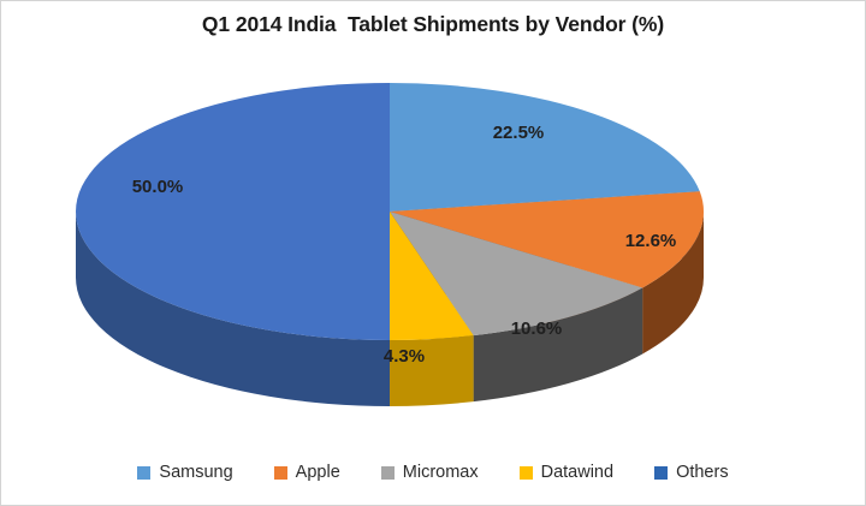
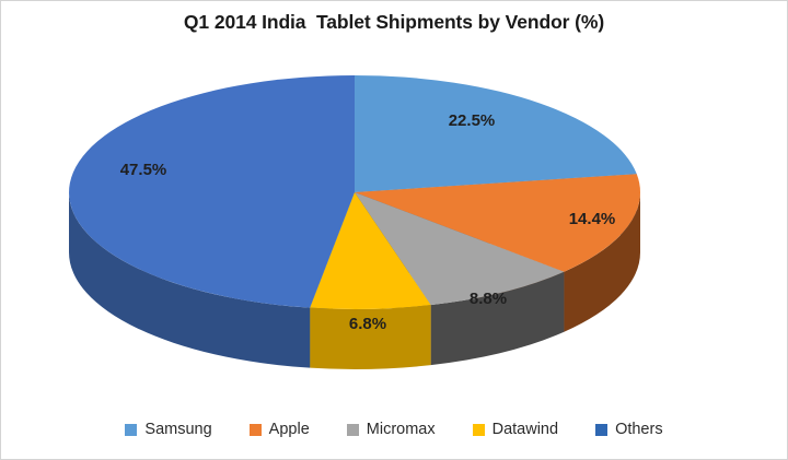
Apple: 12.6% -> 14.4%
Micromax: 10.6% -> 8.8%
Datawind: 4.3% -> 6.8%
Others: 50.0% -> 47.5%
